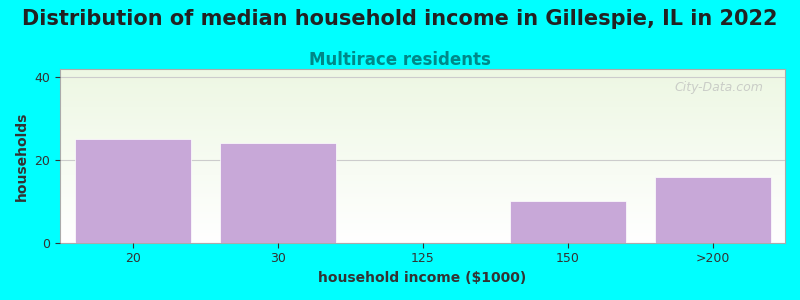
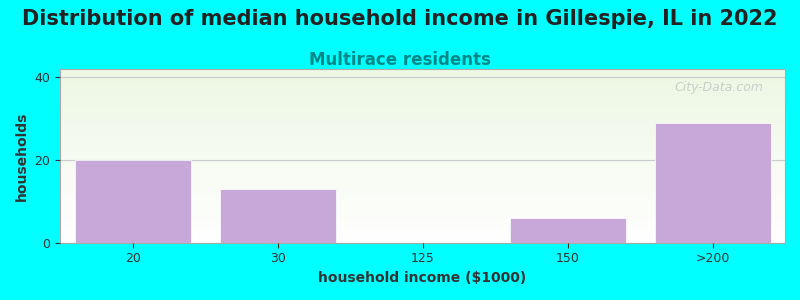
20: 25 -> 20
30: 24 -> 13
150: 10 -> 6
>200: 16 -> 29
